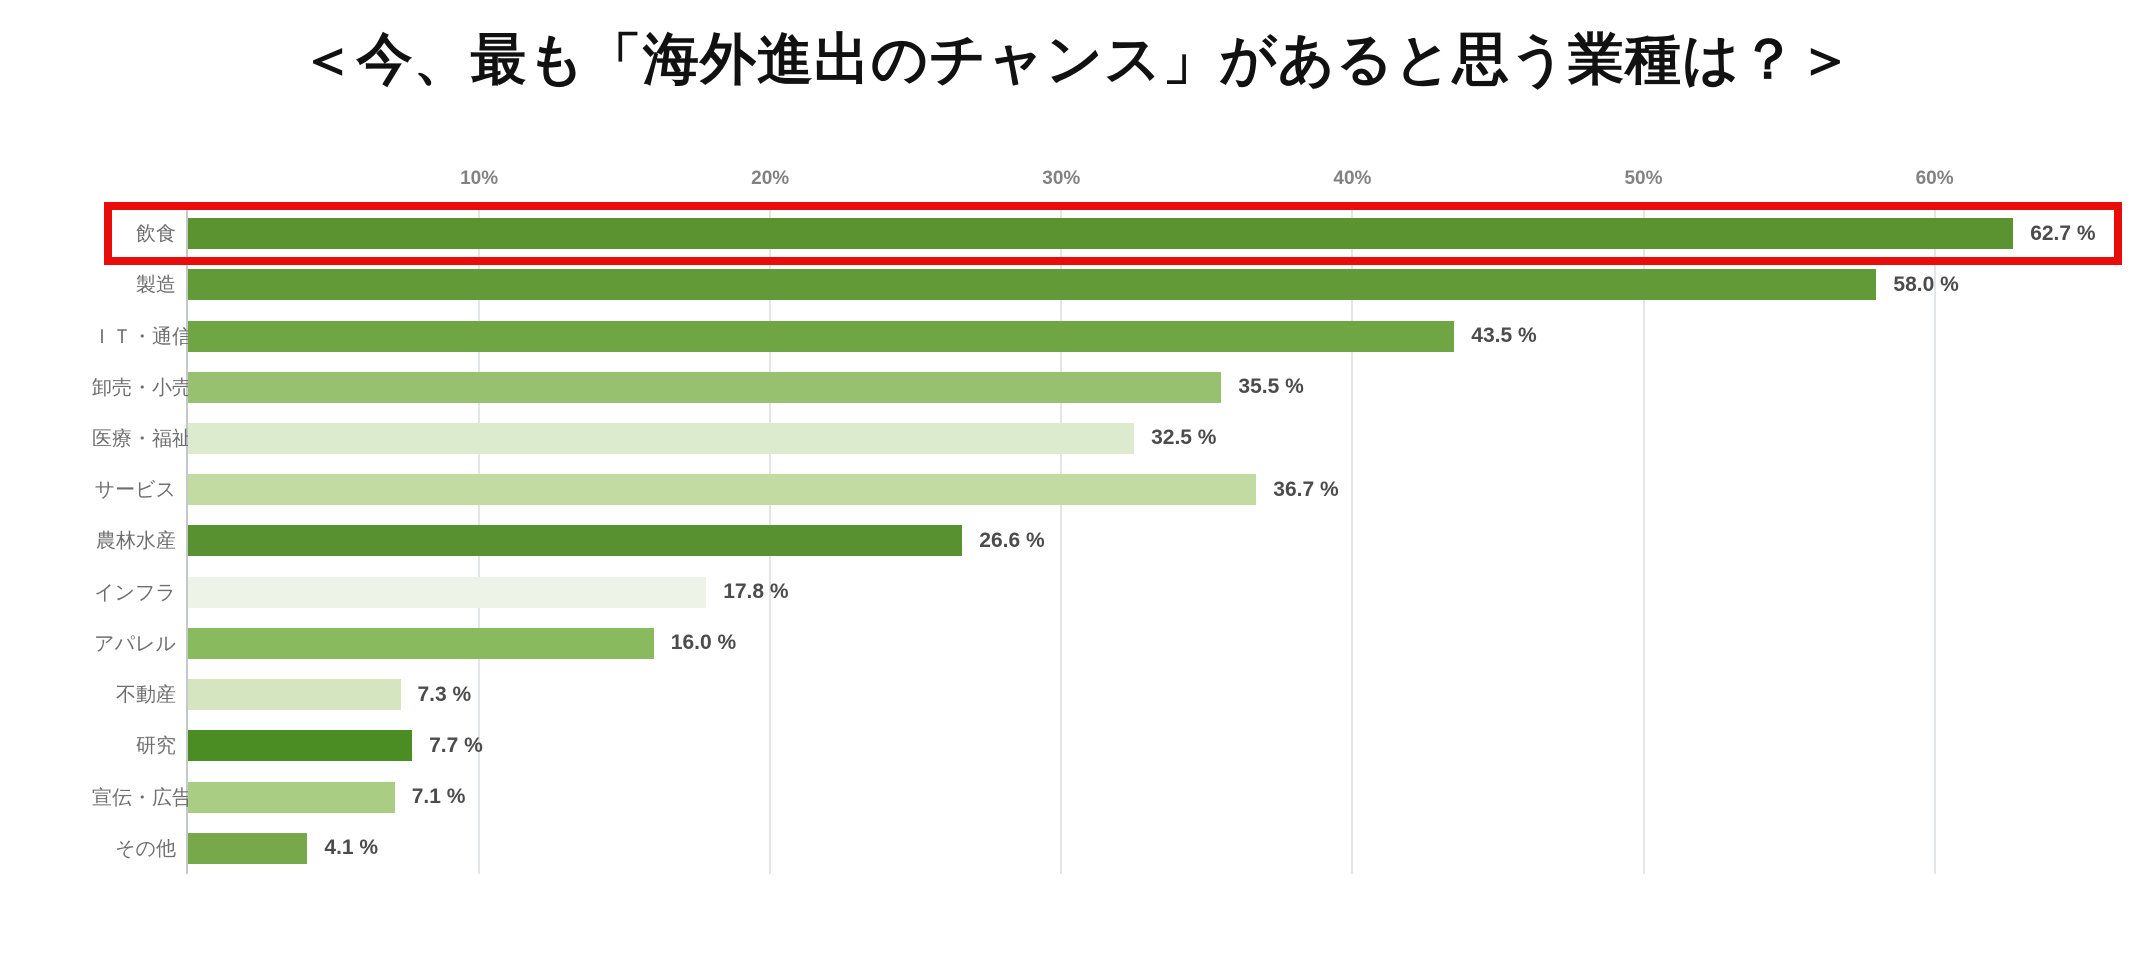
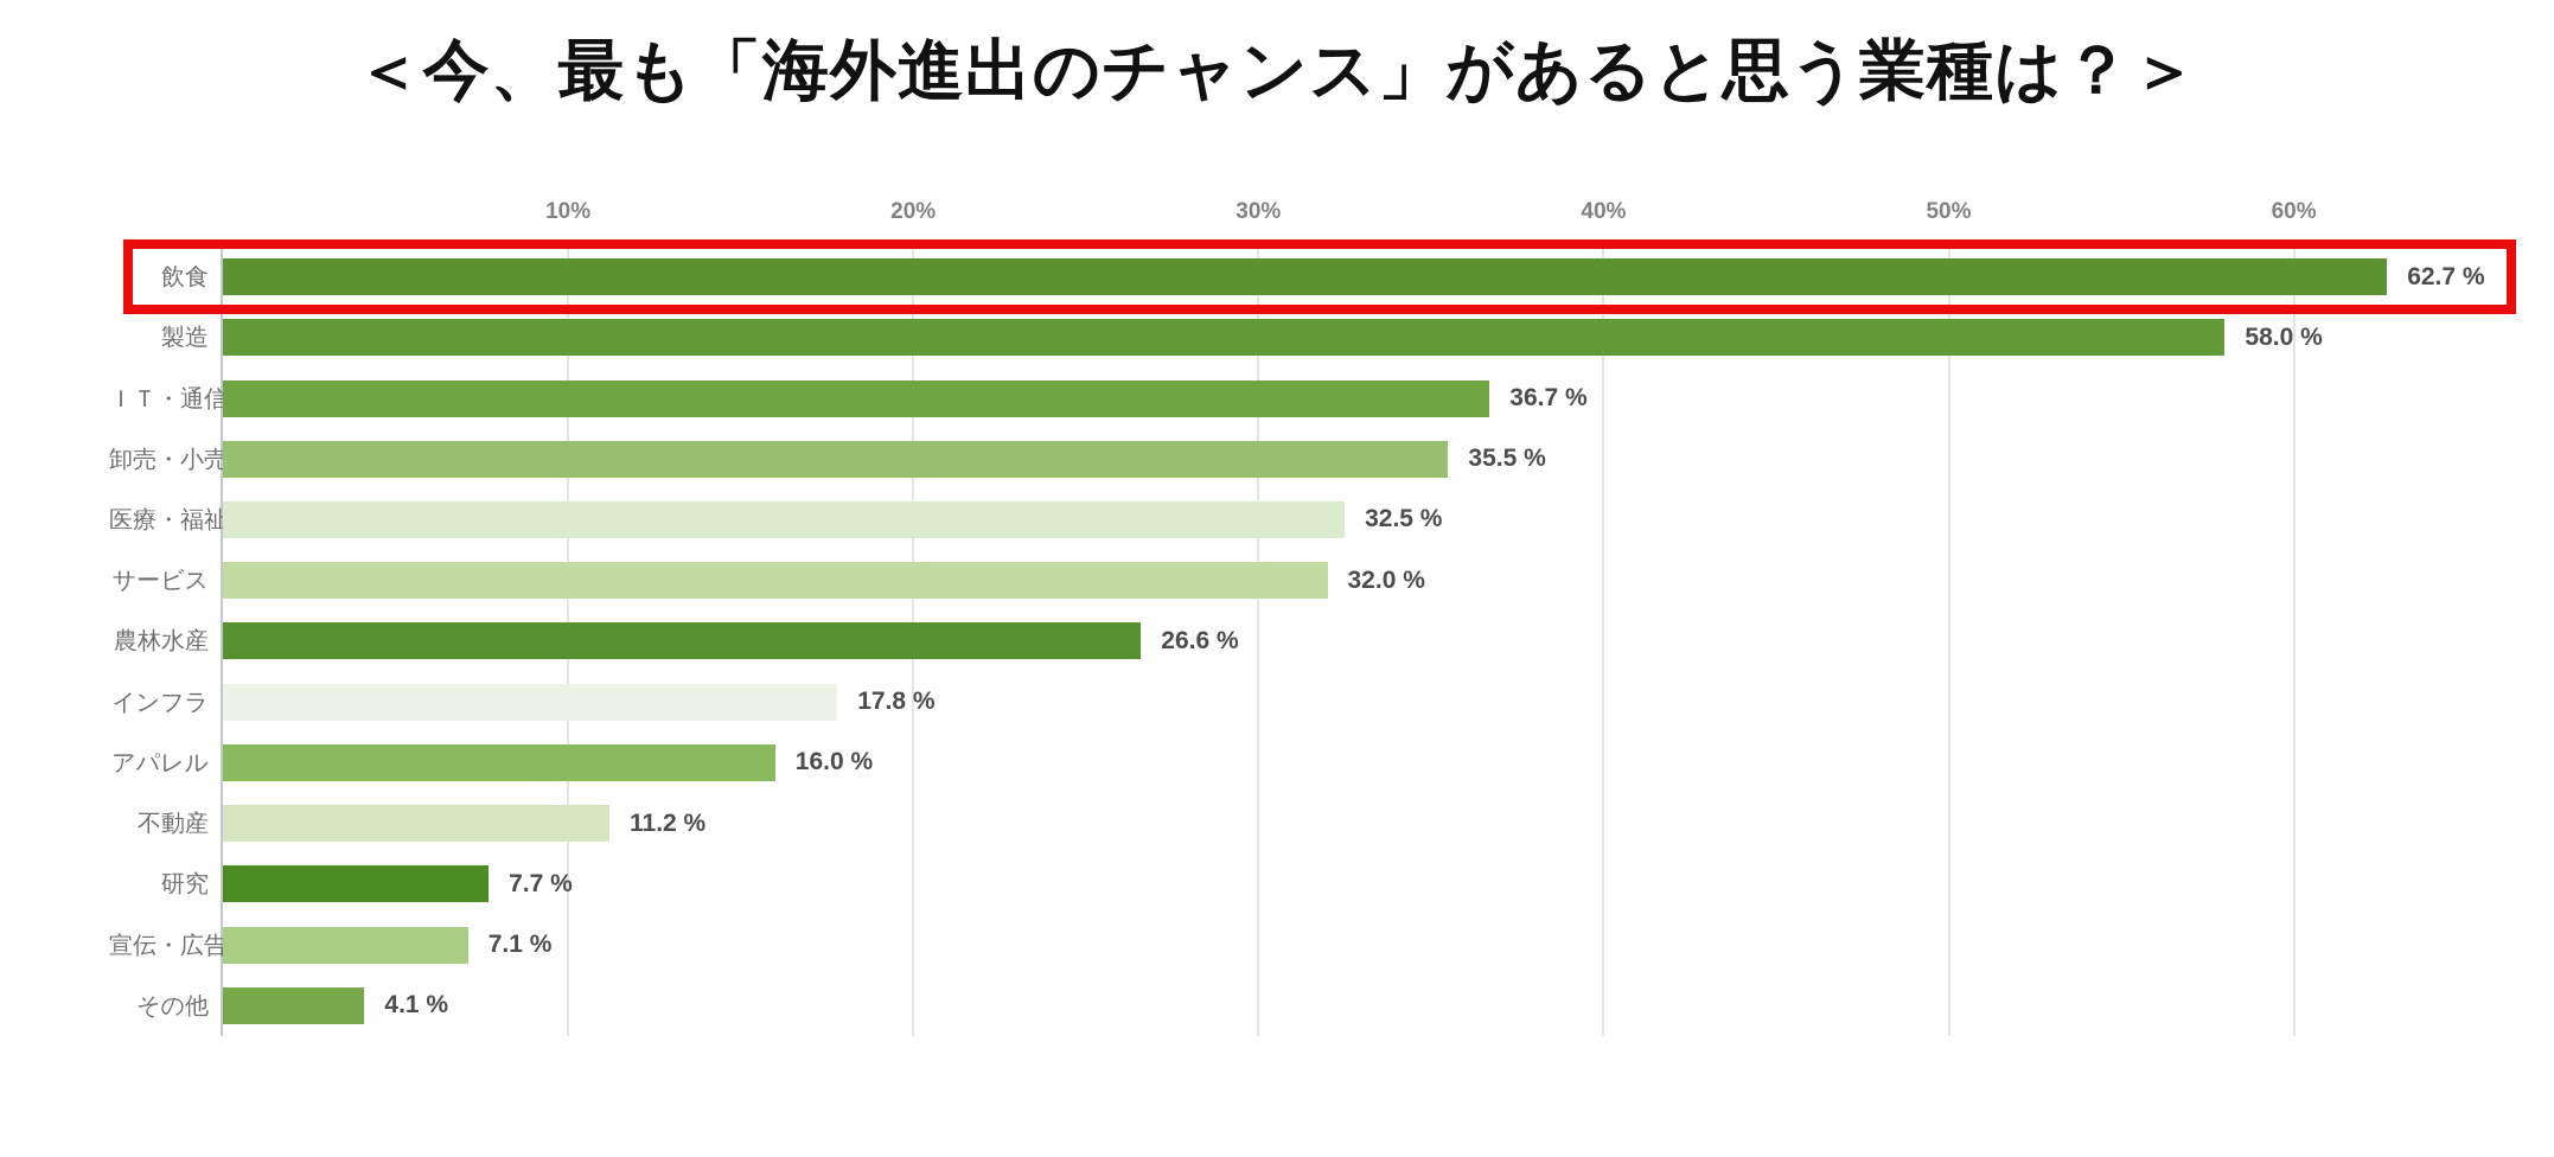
ＩＴ・通信: 43.5 -> 36.7
サービス: 36.7 -> 32.0
不動産: 7.3 -> 11.2
